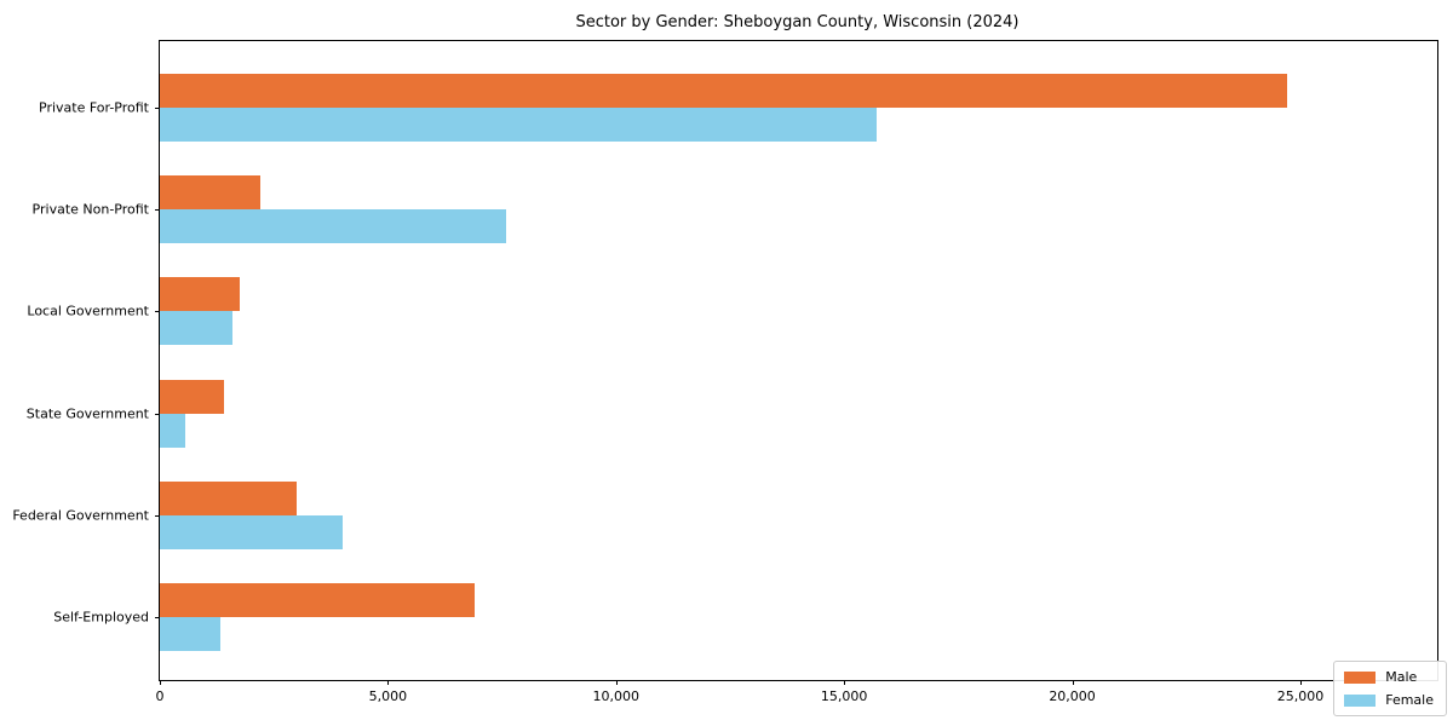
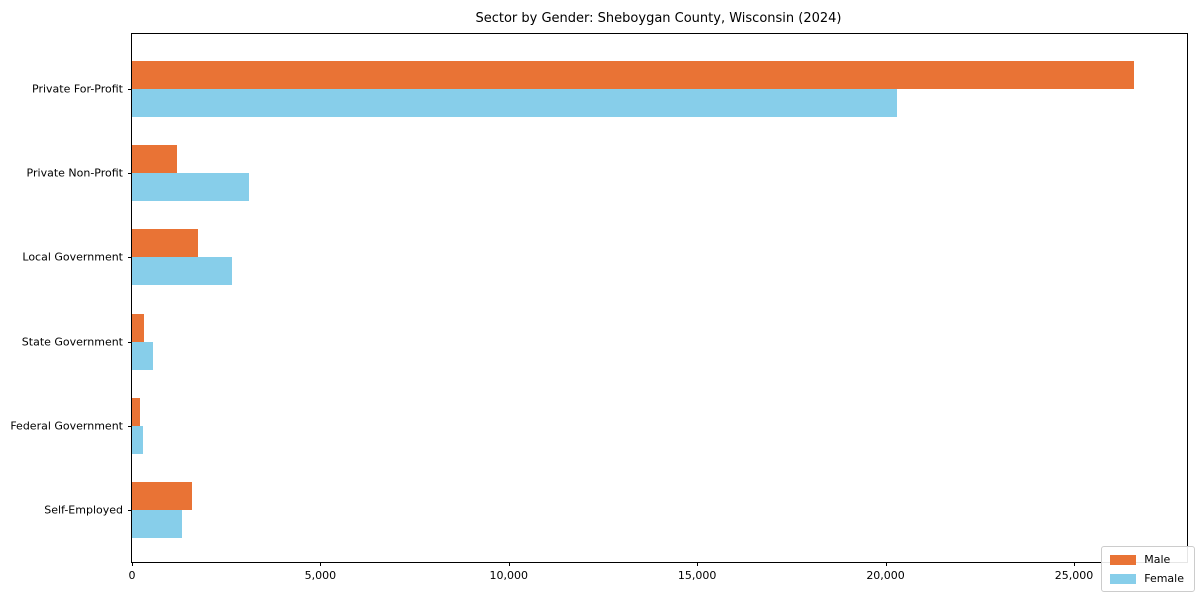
Male/Private For-Profit: 24700 -> 26600
Female/Private For-Profit: 15700 -> 20300
Male/Private Non-Profit: 2200 -> 1200
Female/Private Non-Profit: 7600 -> 3100
Female/Local Government: 1600 -> 2600
Male/State Government: 1400 -> 300
Male/Federal Government: 3000 -> 200
Female/Federal Government: 4000 -> 300
Male/Self-Employed: 6900 -> 1600
